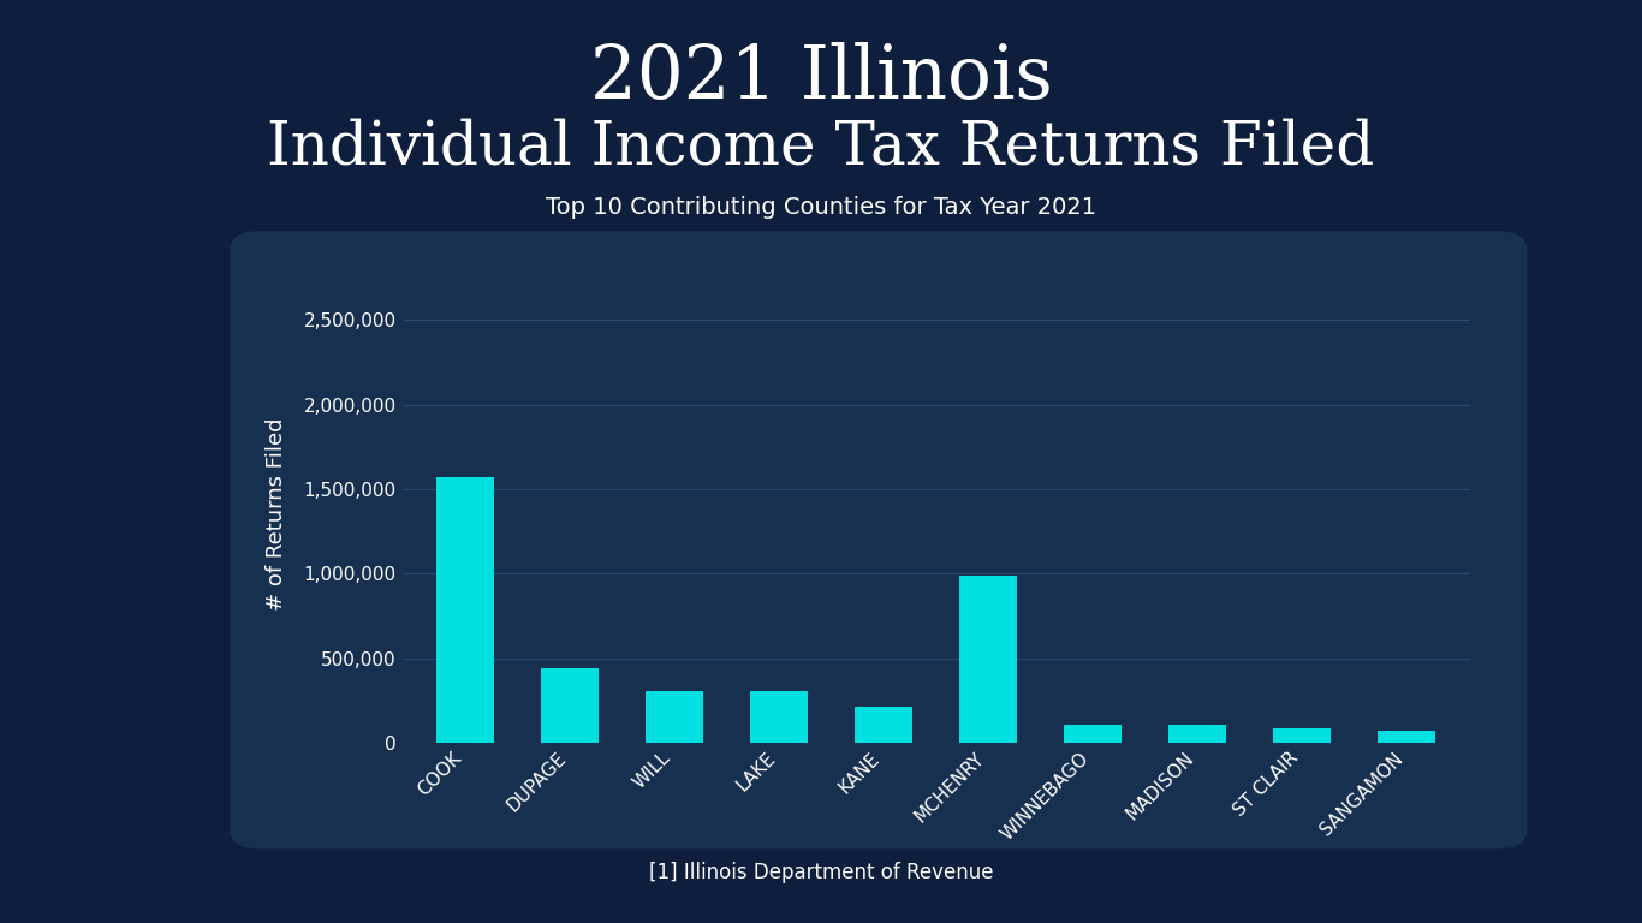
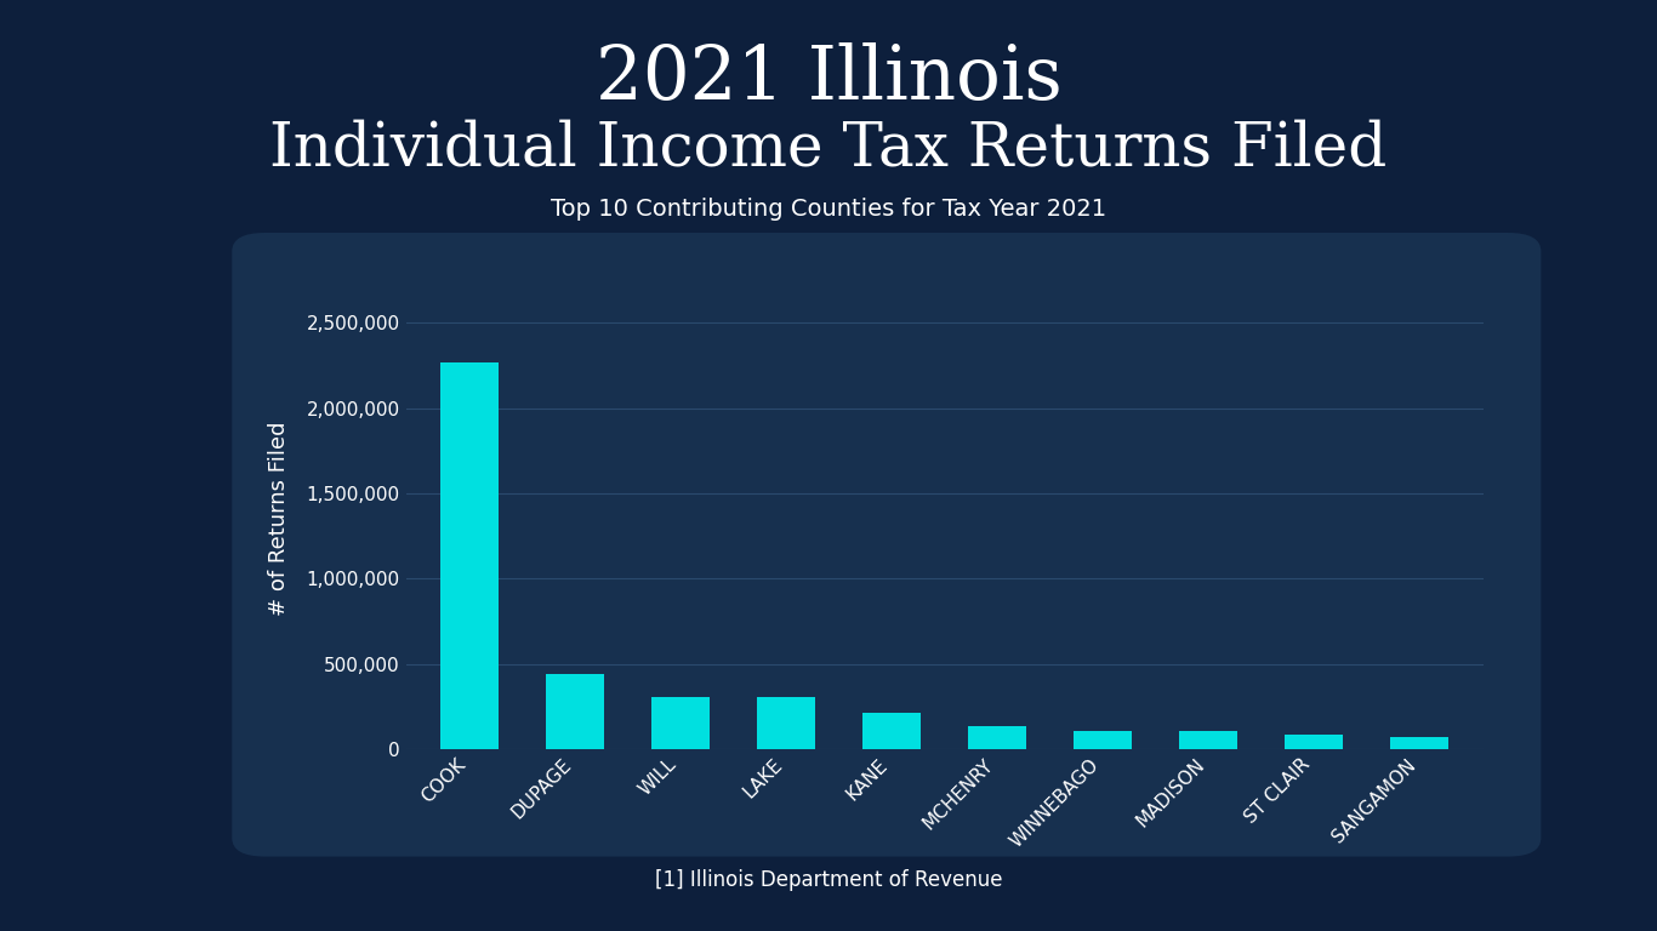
COOK: 1,570,000 -> 2,270,000
MCHENRY: 990,000 -> 140,000
